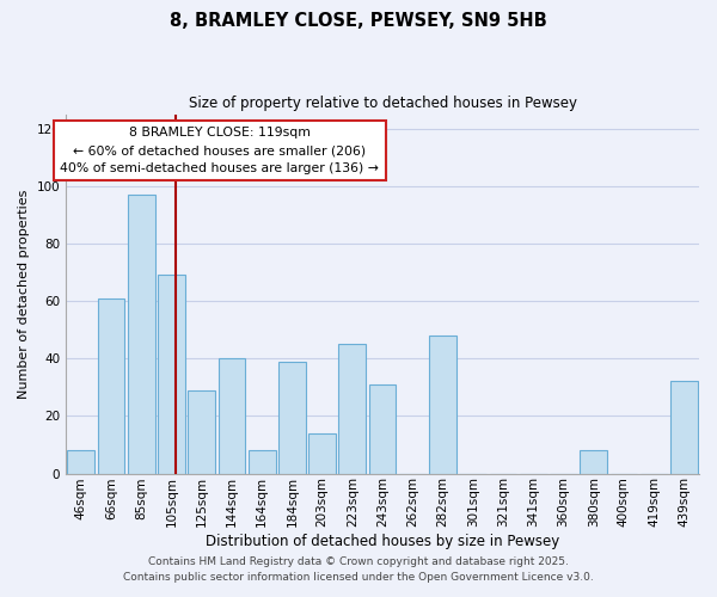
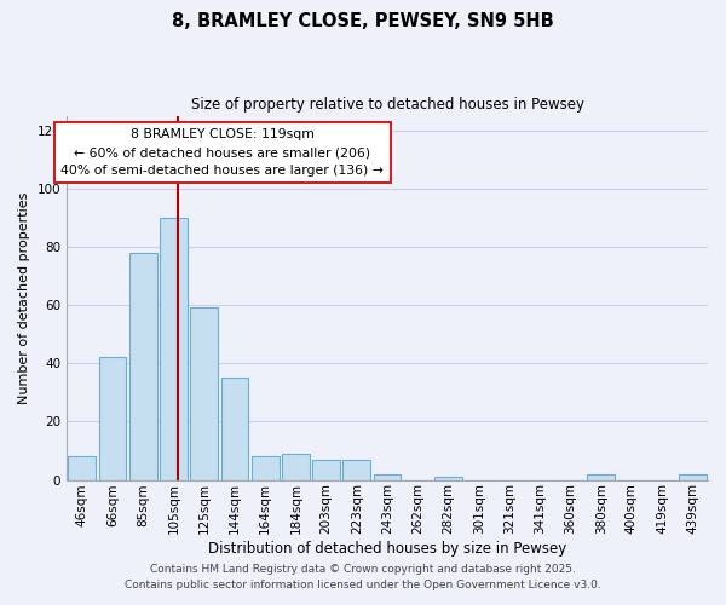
66sqm: 61 -> 42
85sqm: 97 -> 78
105sqm: 69 -> 90
125sqm: 29 -> 59
144sqm: 40 -> 35
184sqm: 39 -> 9
203sqm: 14 -> 7
223sqm: 45 -> 7
243sqm: 31 -> 2
282sqm: 48 -> 1
380sqm: 8 -> 2
439sqm: 32 -> 2
